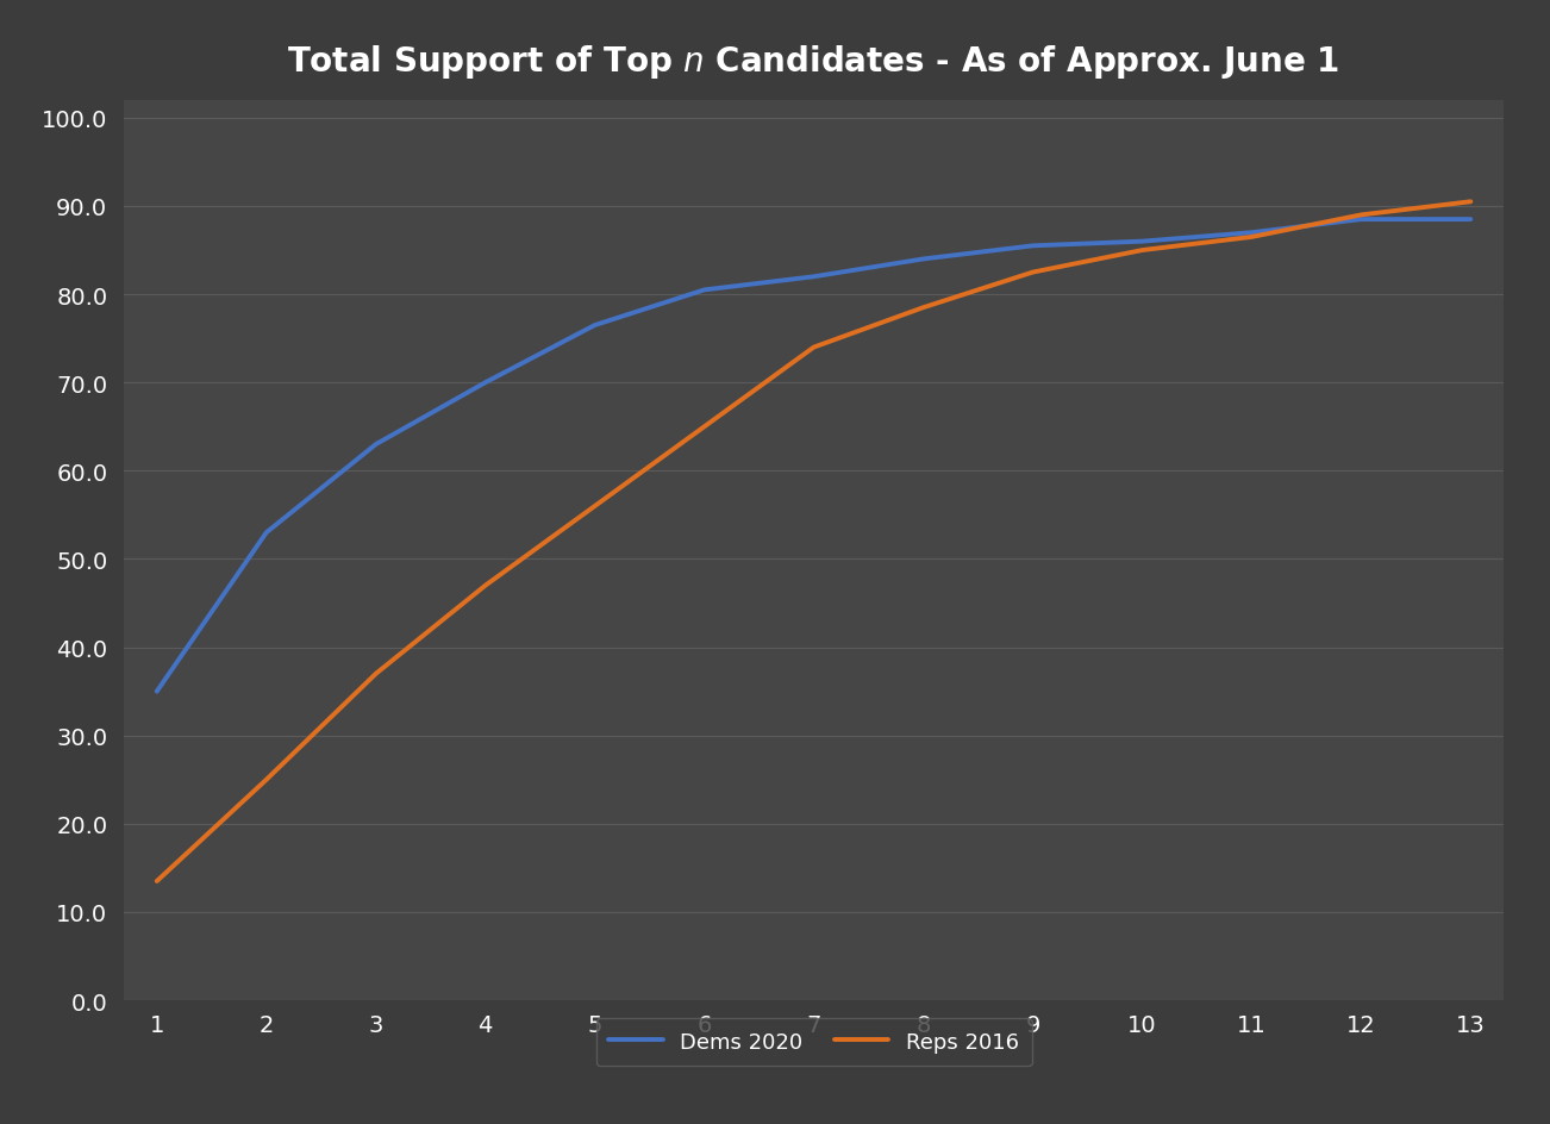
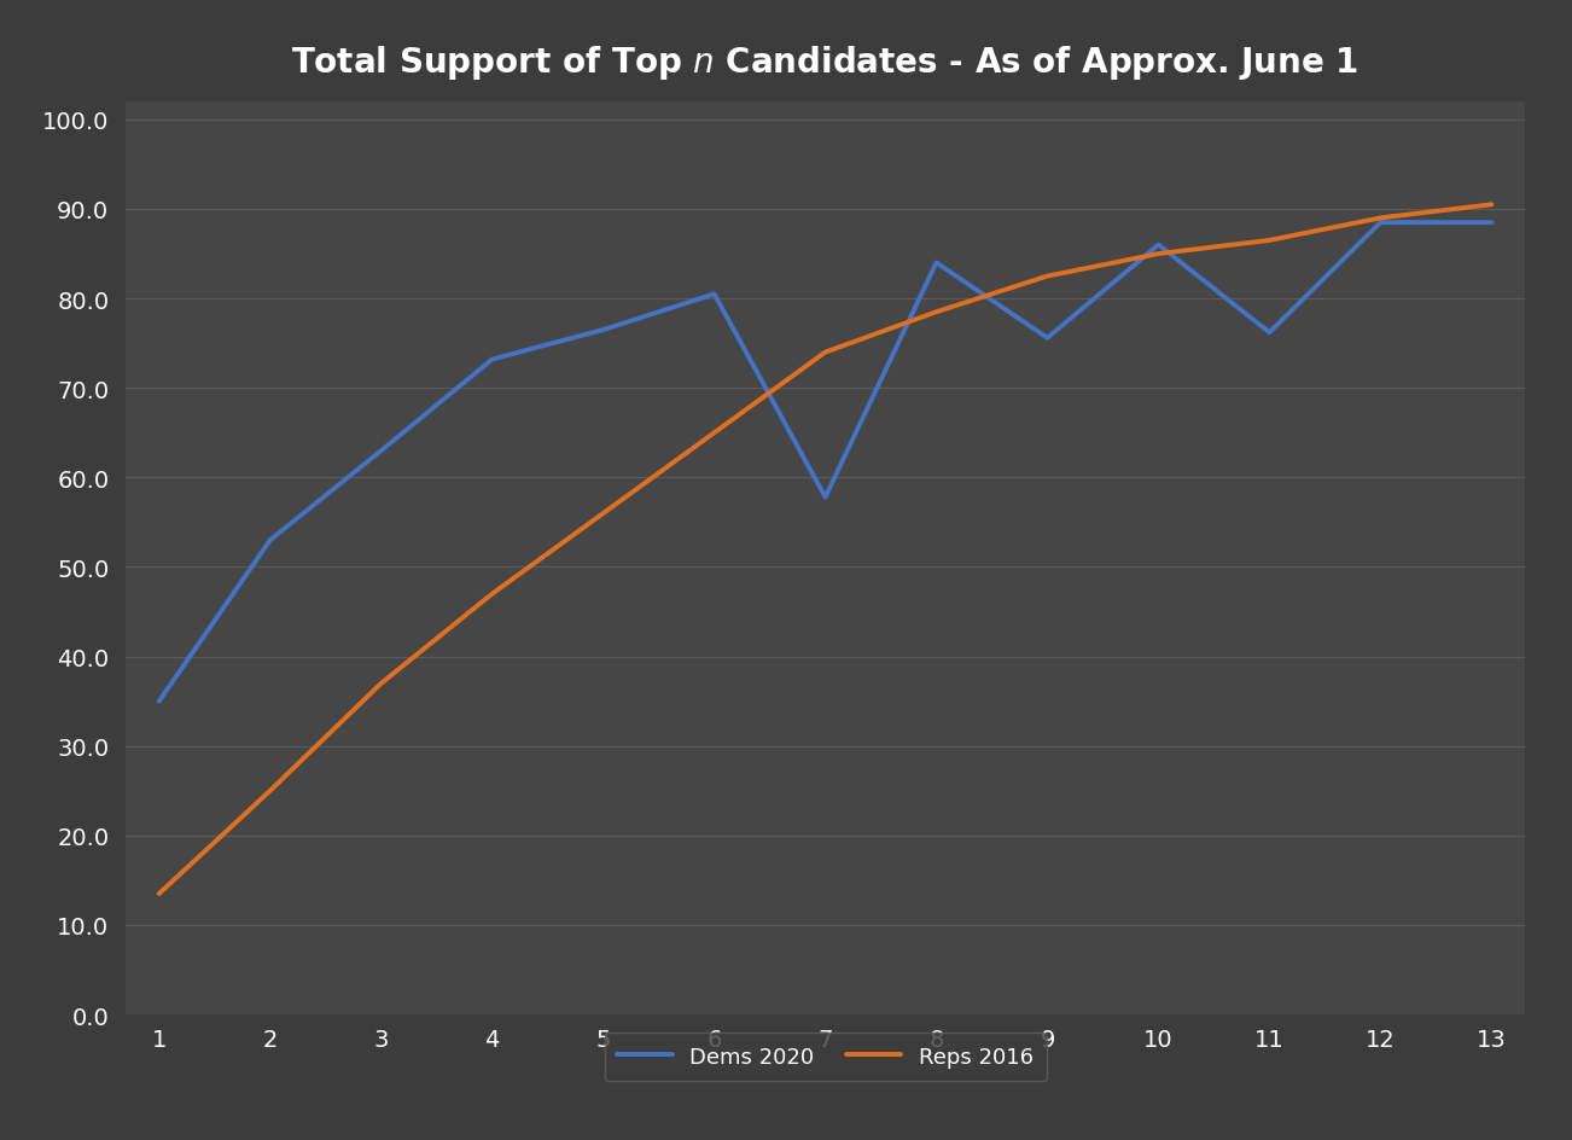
Dems 2020/4: 70.0 -> 73.2
Dems 2020/7: 82.0 -> 57.8
Dems 2020/9: 85.5 -> 75.6
Dems 2020/11: 87.0 -> 76.2
